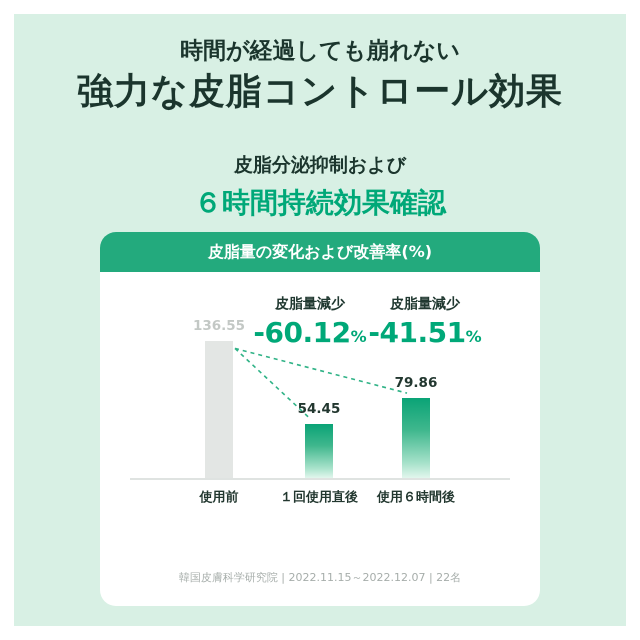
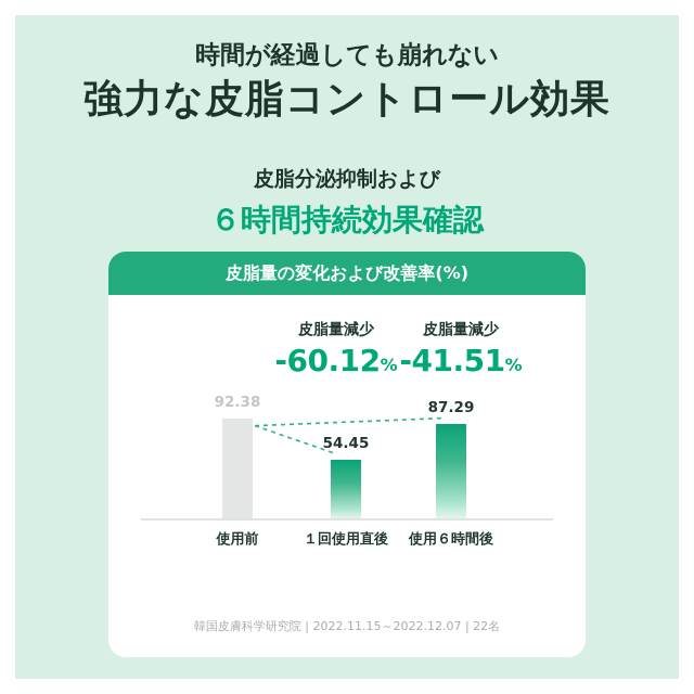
使用前: 136.55 -> 92.38
使用６時間後: 79.86 -> 87.29
